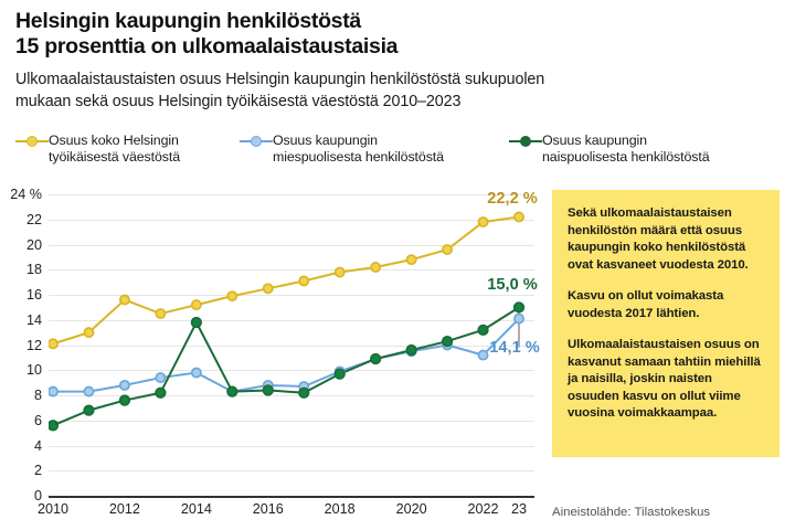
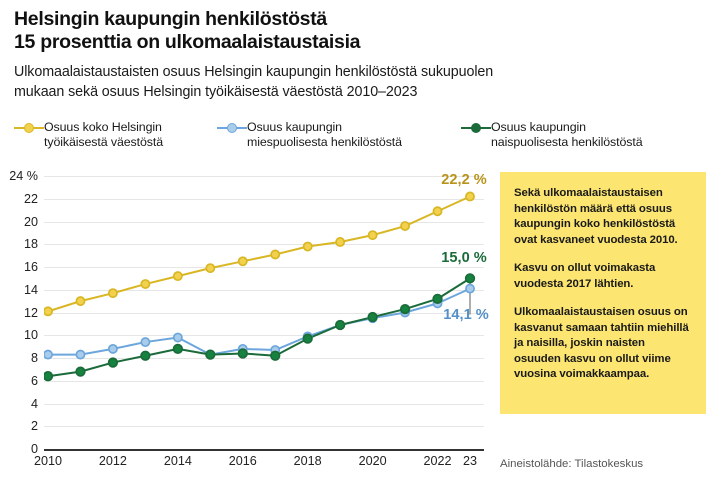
Osuus kaupungin naispuolisesta henkilöstöstä/2010: 5.6% -> 6.4%
Osuus koko Helsingin työikäisestä väestöstä/2012: 15.6% -> 13.7%
Osuus kaupungin naispuolisesta henkilöstöstä/2014: 13.8% -> 8.8%
Osuus koko Helsingin työikäisestä väestöstä/2022: 21.8% -> 20.9%
Osuus kaupungin miespuolisesta henkilöstöstä/2022: 11.2% -> 12.8%
